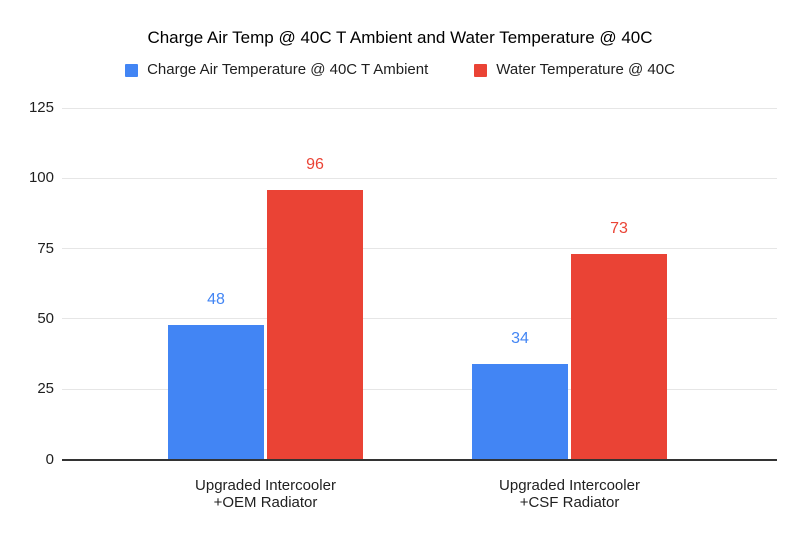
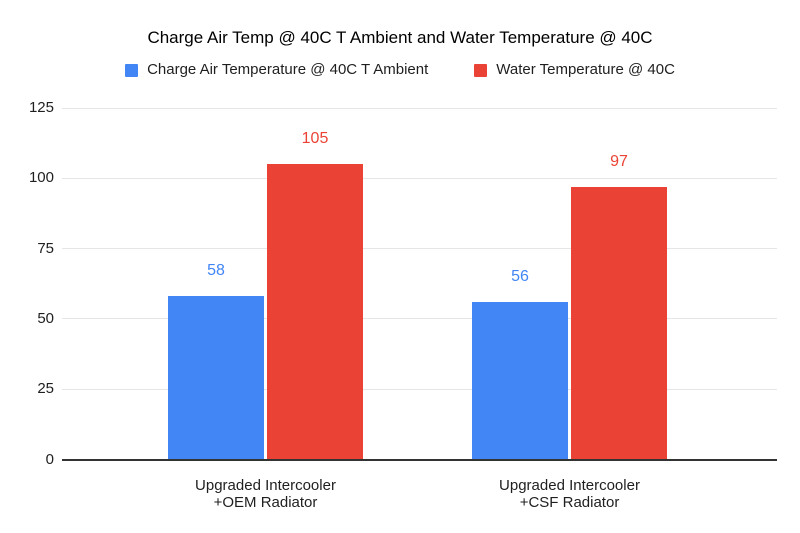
Charge Air Temperature @ 40C T Ambient/Upgraded Intercooler +OEM Radiator: 48 -> 58
Water Temperature @ 40C/Upgraded Intercooler +OEM Radiator: 96 -> 105
Charge Air Temperature @ 40C T Ambient/Upgraded Intercooler +CSF Radiator: 34 -> 56
Water Temperature @ 40C/Upgraded Intercooler +CSF Radiator: 73 -> 97
